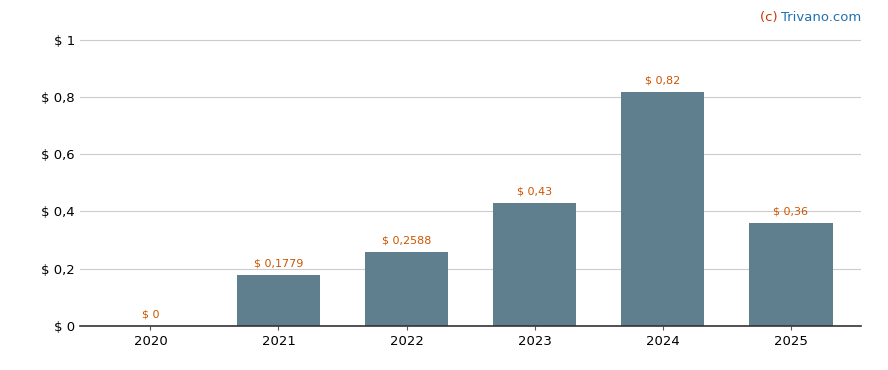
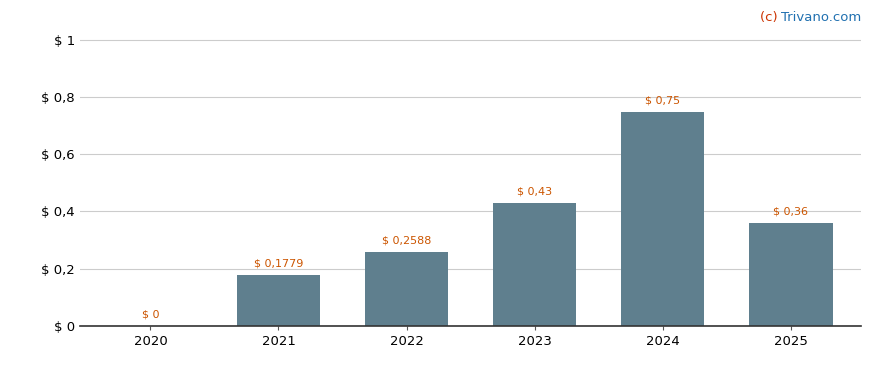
2024: 0,82 -> 0,75
